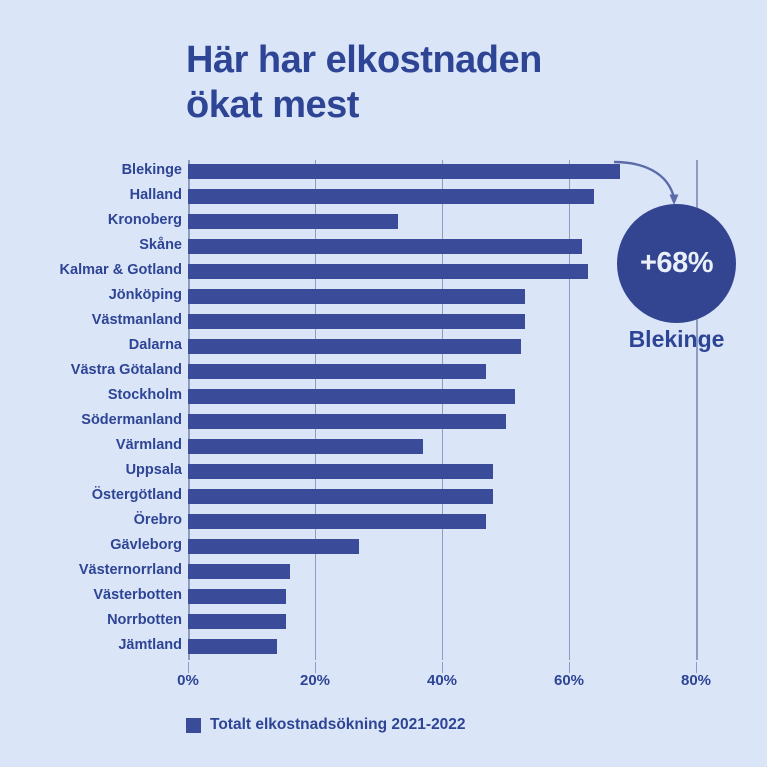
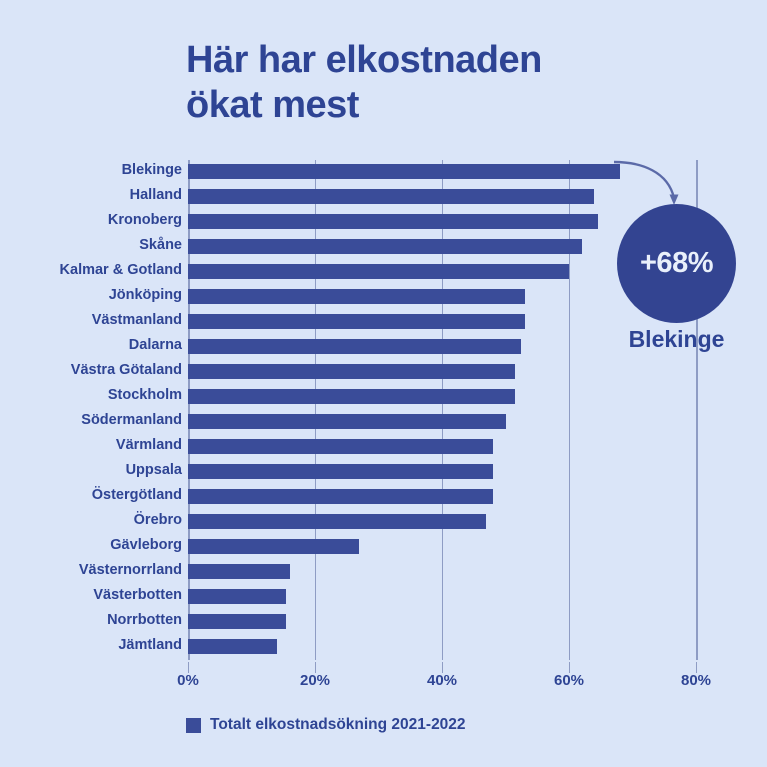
Kronoberg: 33% -> 64%
Kalmar & Gotland: 63% -> 60%
Västra Götaland: 47% -> 52%
Värmland: 37% -> 48%
